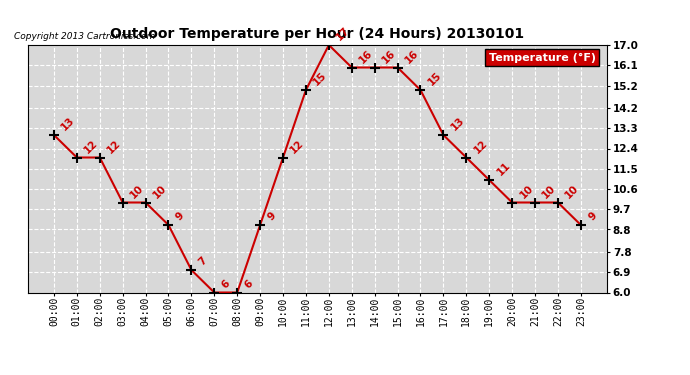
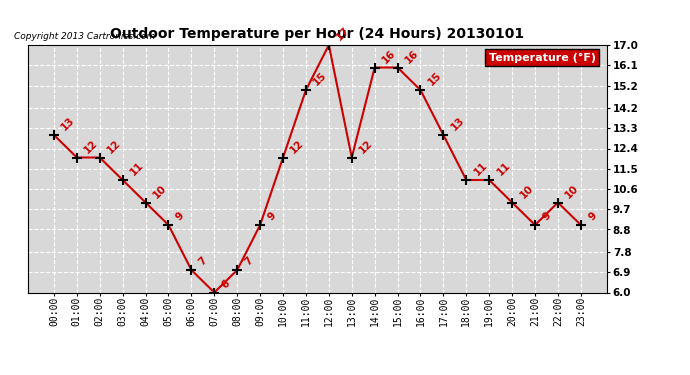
03:00: 10 -> 11
08:00: 6 -> 7
13:00: 16 -> 12
18:00: 12 -> 11
21:00: 10 -> 9
